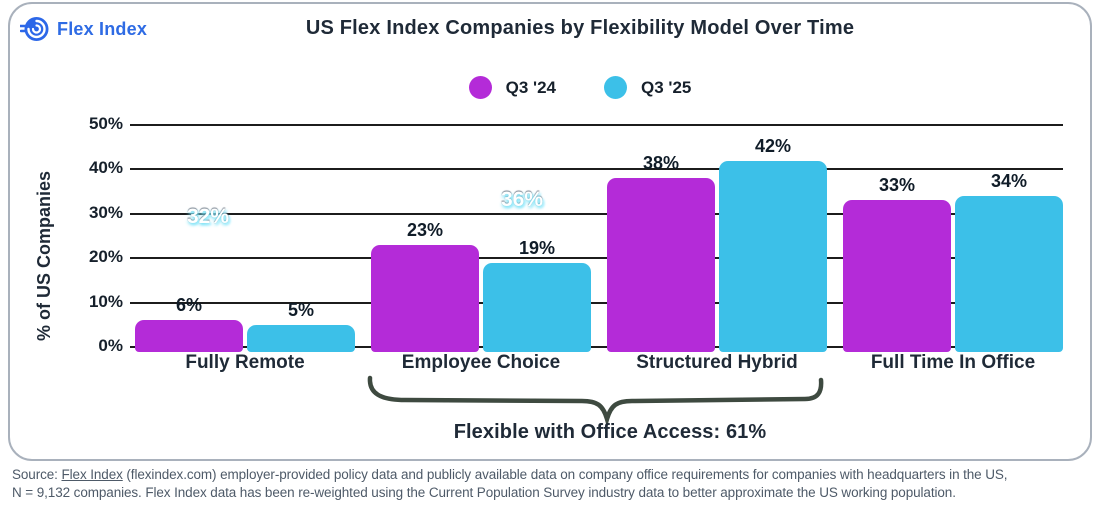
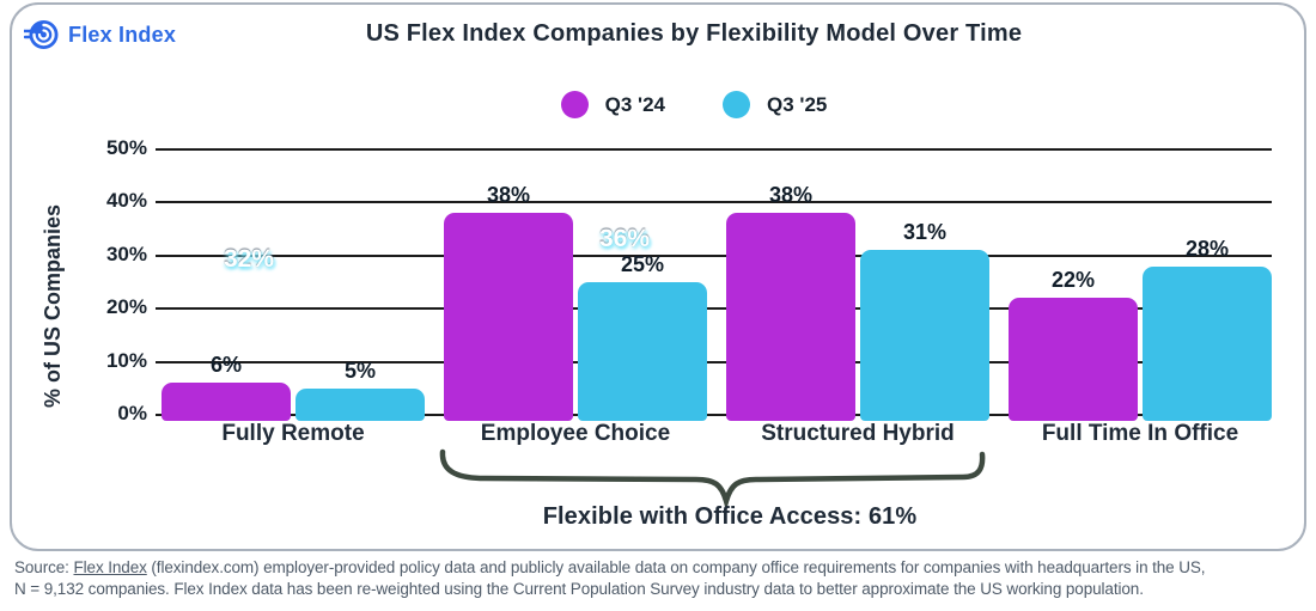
Q3 '24/Employee Choice: 23% -> 38%
Q3 '25/Employee Choice: 19% -> 25%
Q3 '25/Structured Hybrid: 42% -> 31%
Q3 '24/Full Time In Office: 33% -> 22%
Q3 '25/Full Time In Office: 34% -> 28%
